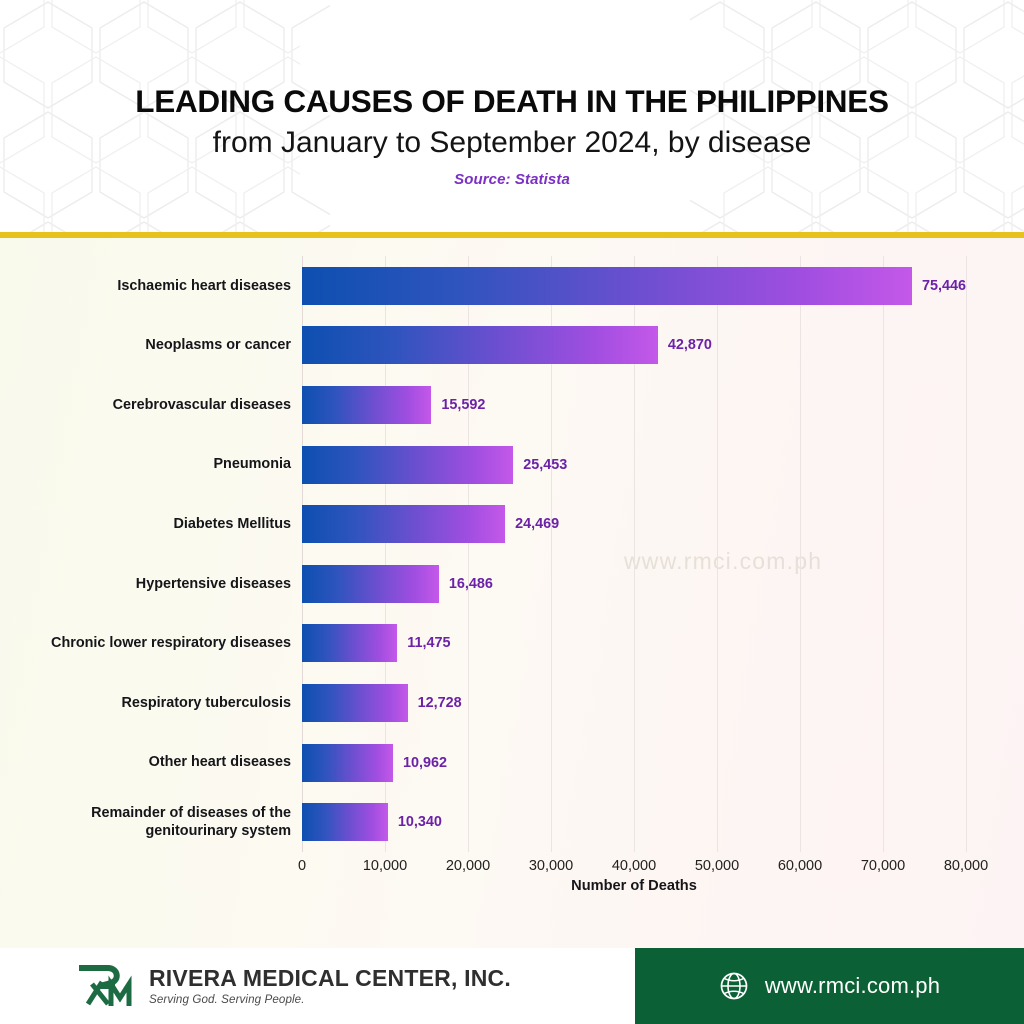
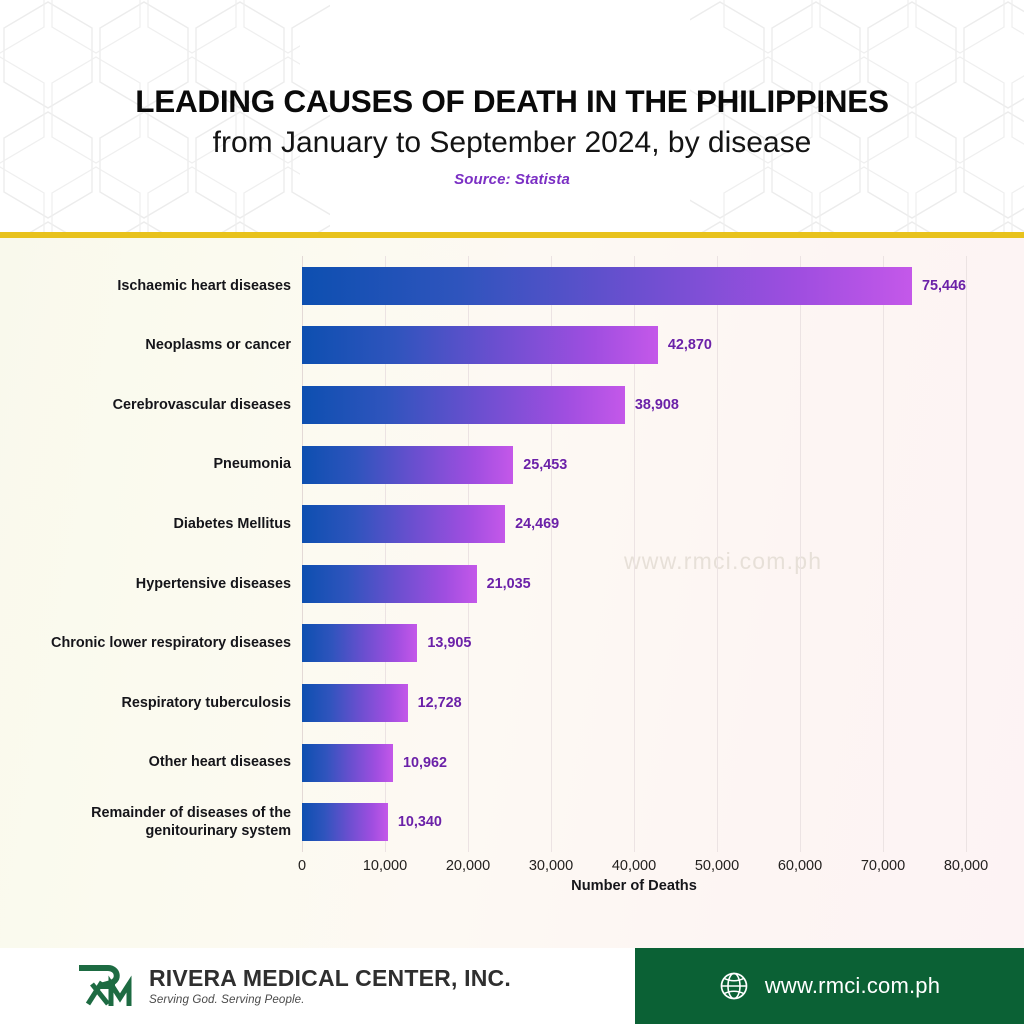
Cerebrovascular diseases: 15,592 -> 38,908
Hypertensive diseases: 16,486 -> 21,035
Chronic lower respiratory diseases: 11,475 -> 13,905
